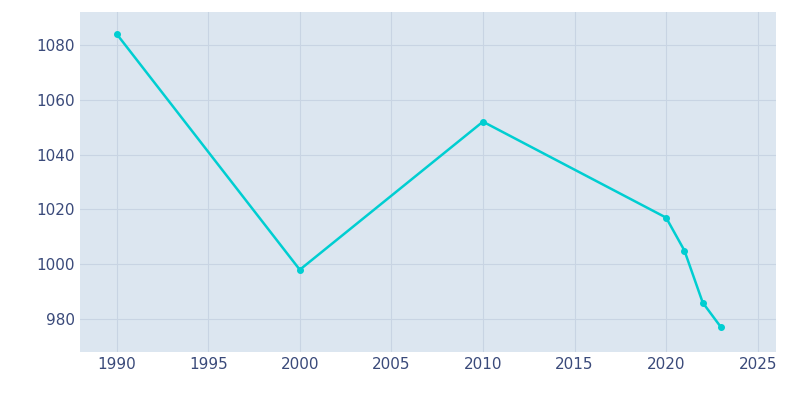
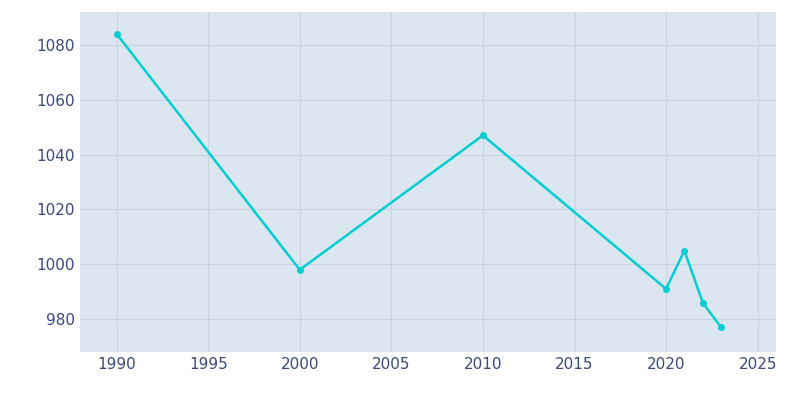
2010: 1052 -> 1047
2020: 1017 -> 991
